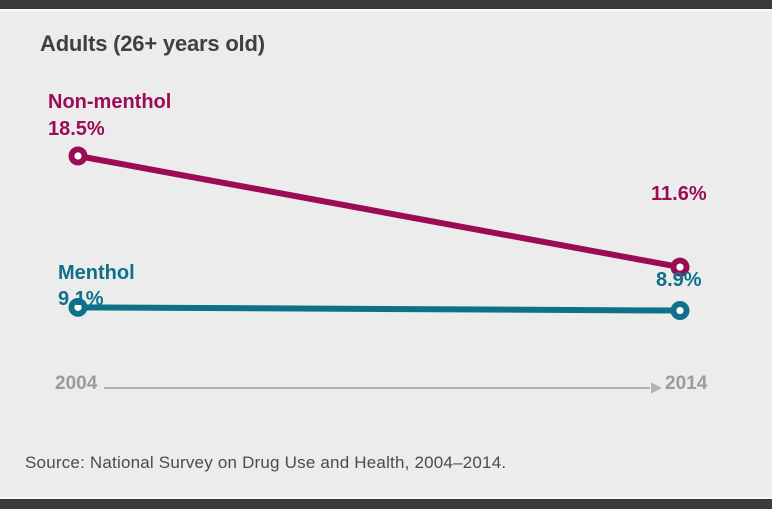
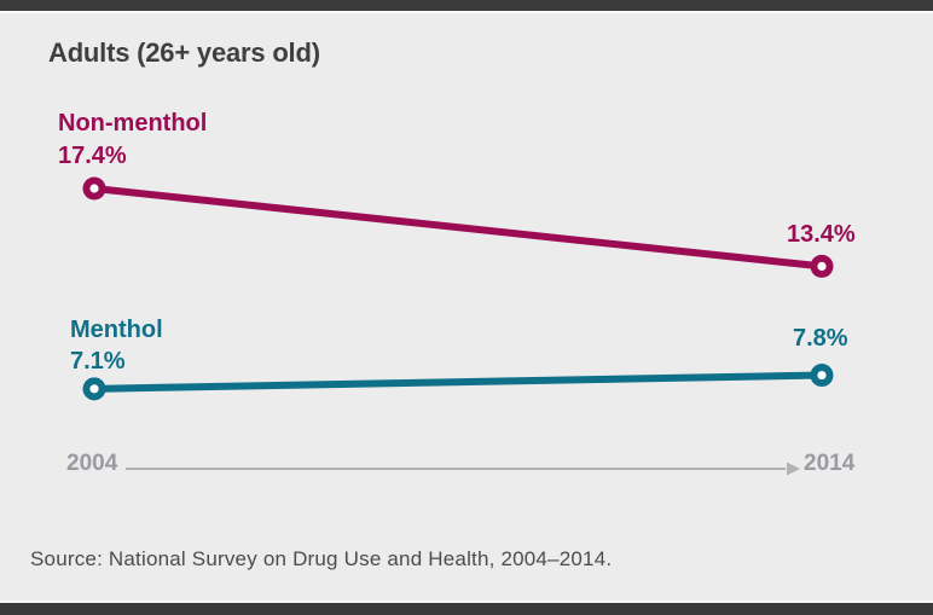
Non-menthol/2004: 18.5% -> 17.4%
Menthol/2004: 9.1% -> 7.1%
Non-menthol/2014: 11.6% -> 13.4%
Menthol/2014: 8.9% -> 7.8%
